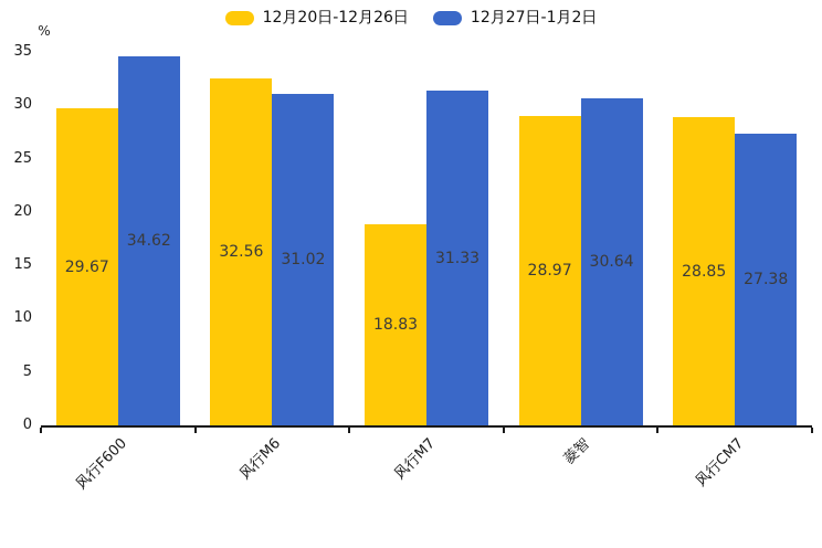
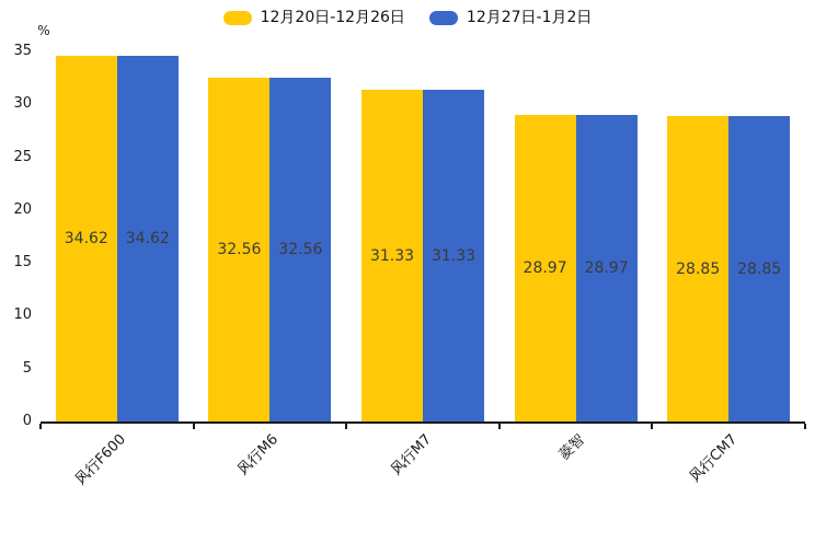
12月20日-12月26日/风行F600: 29.67 -> 34.62
12月27日-1月2日/风行M6: 31.02 -> 32.56
12月20日-12月26日/风行M7: 18.83 -> 31.33
12月27日-1月2日/菱智: 30.64 -> 28.97
12月27日-1月2日/风行CM7: 27.38 -> 28.85
